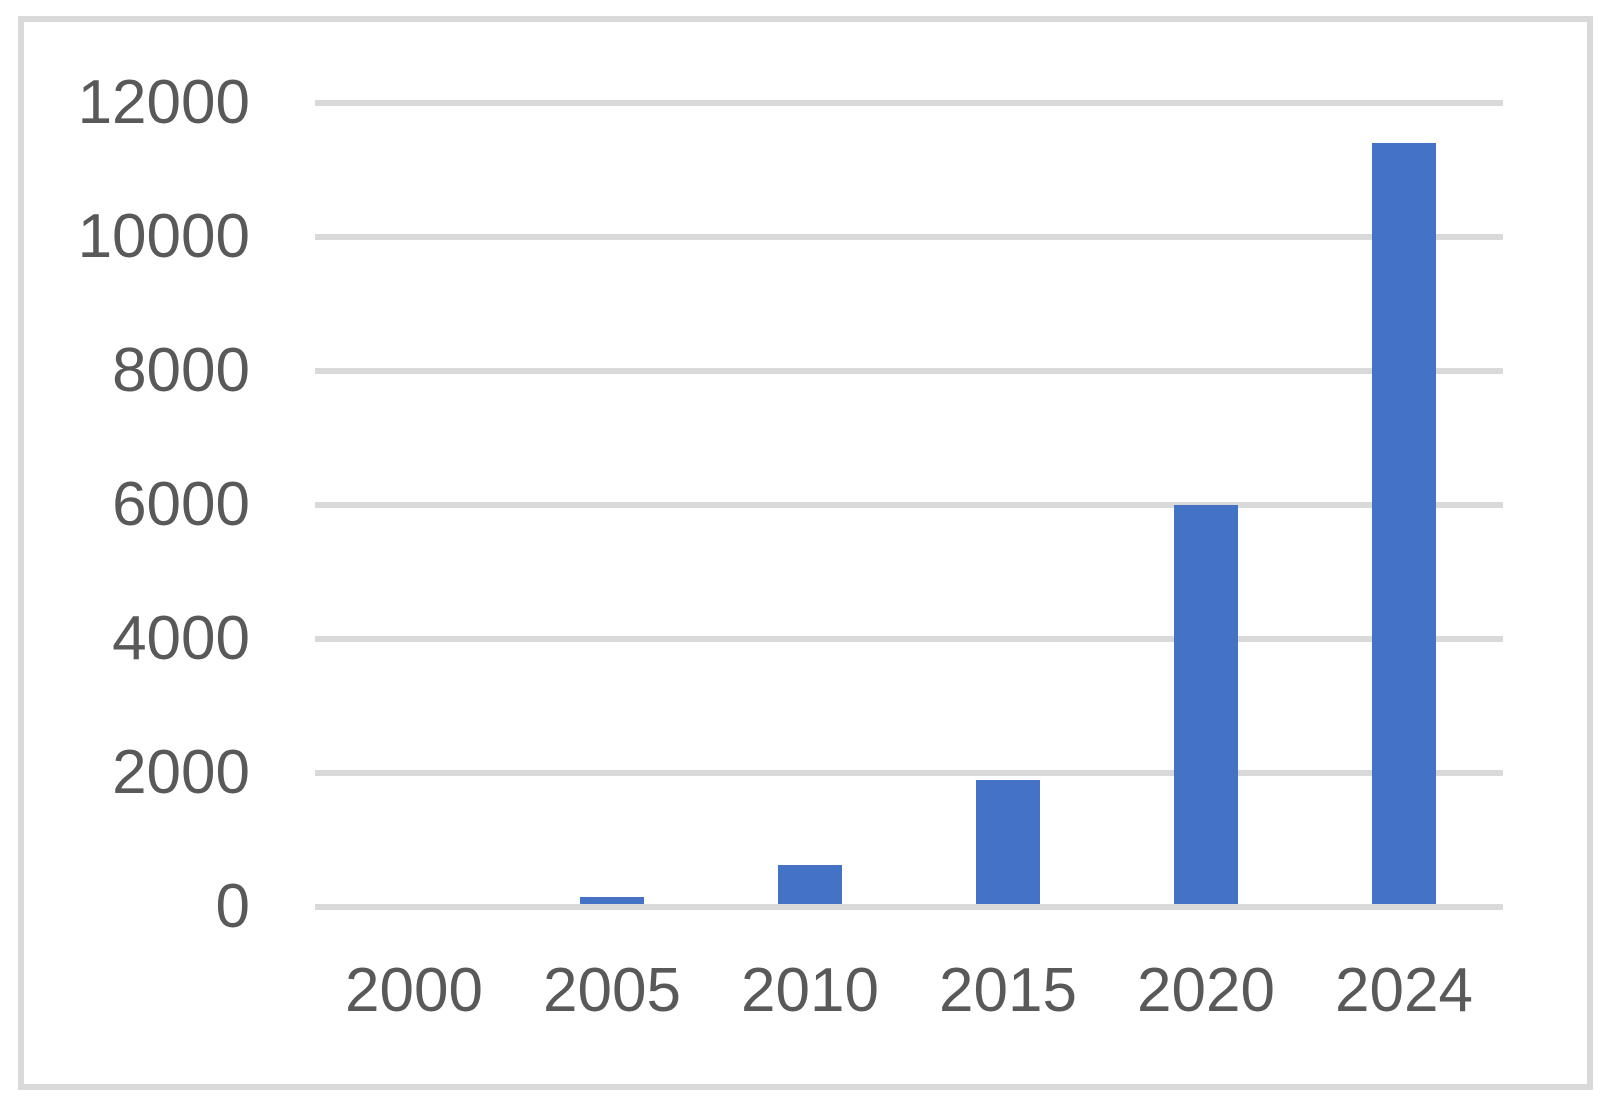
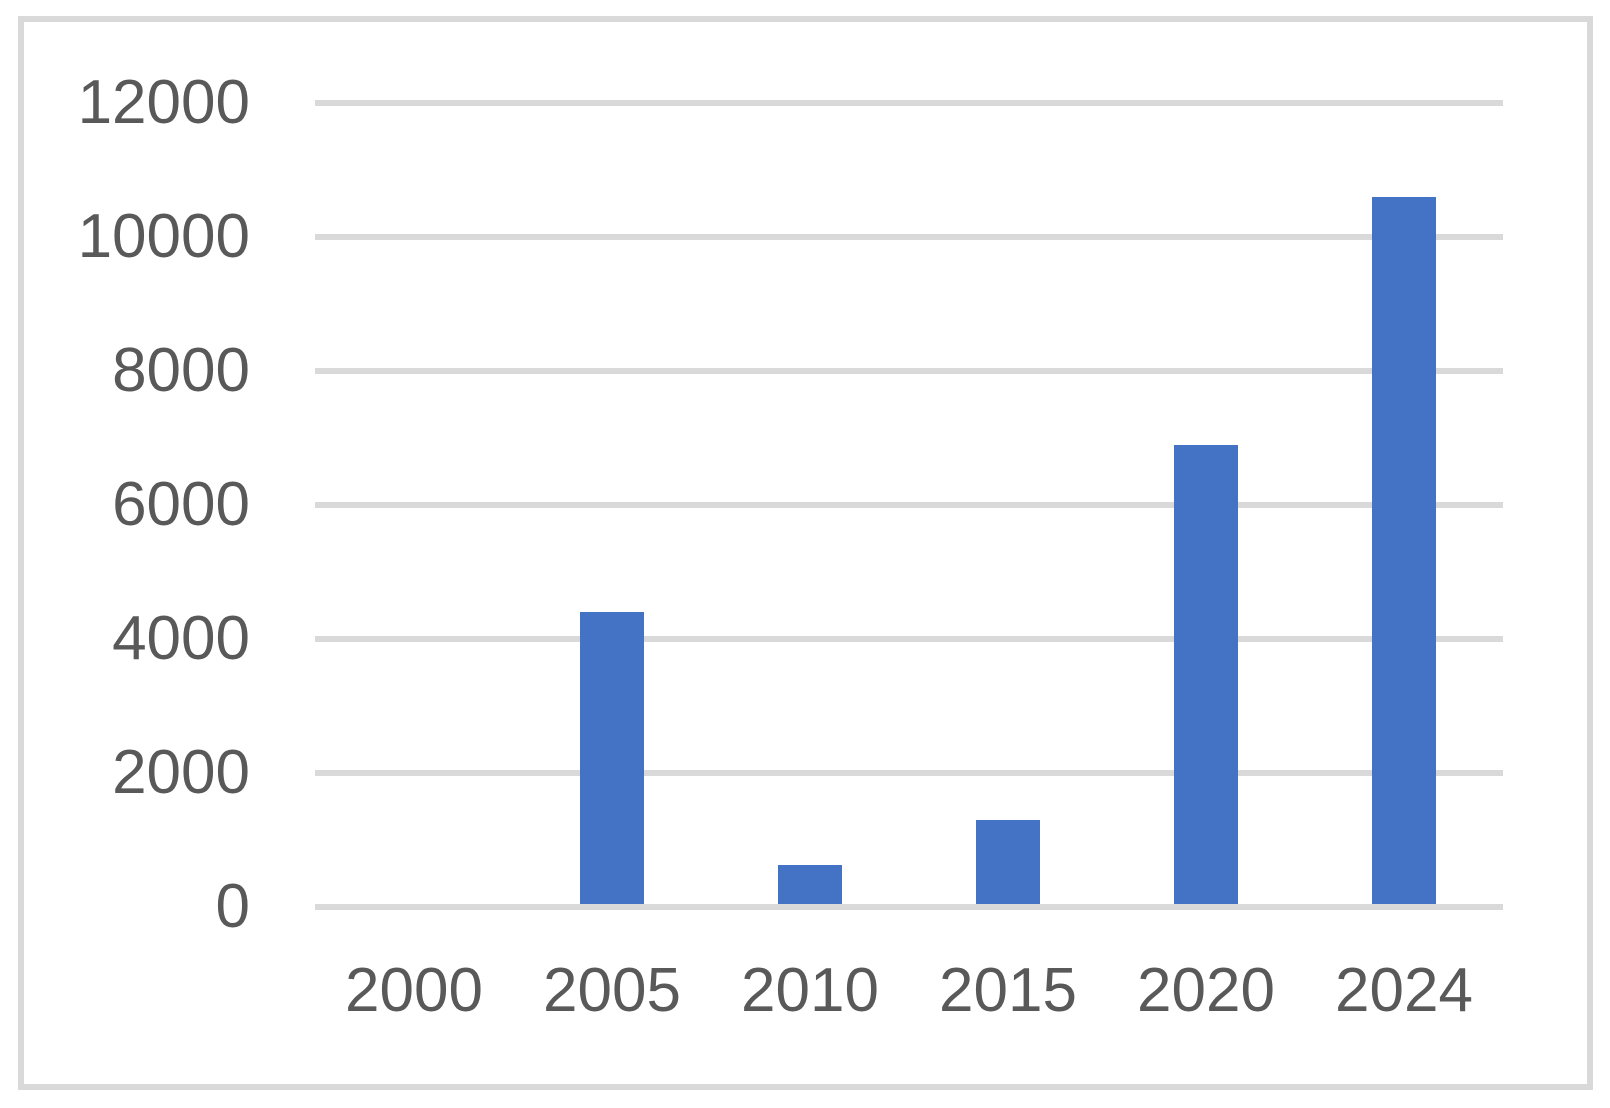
2005: 200 -> 4400
2015: 1900 -> 1300
2020: 6000 -> 6900
2024: 11400 -> 10600
